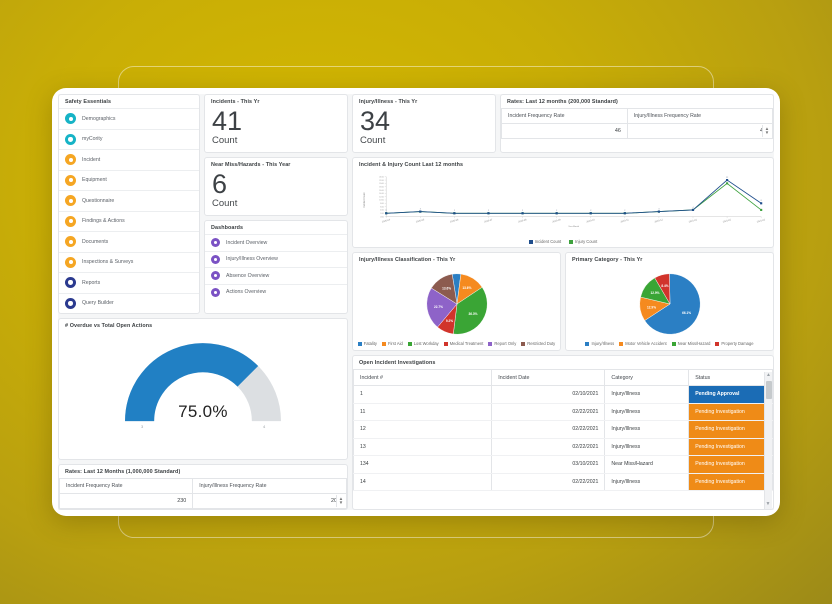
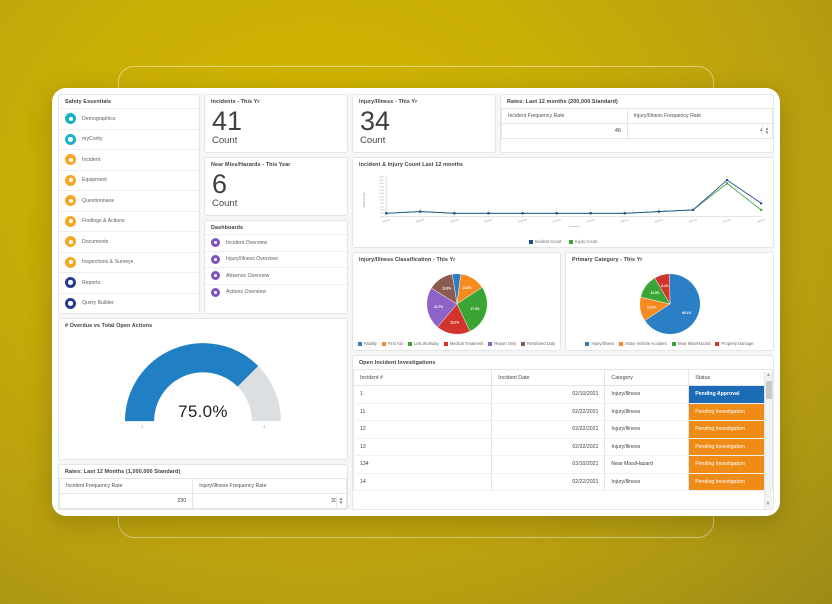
Injury/Illness Classification - This Yr/Lost Workday: 36.3% -> 27.3%
Injury/Illness Classification - This Yr/Medical Treatment: 9.2% -> 18.2%
